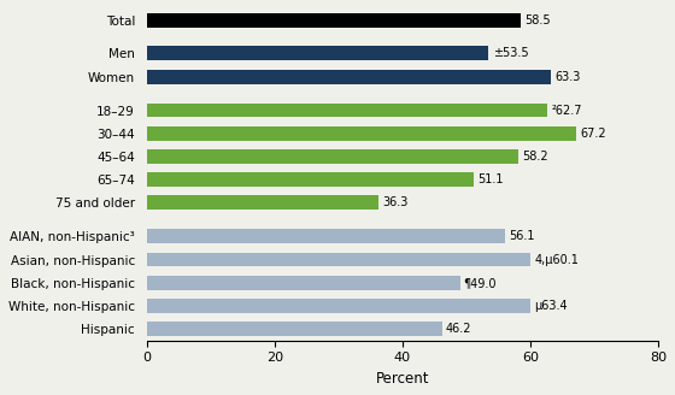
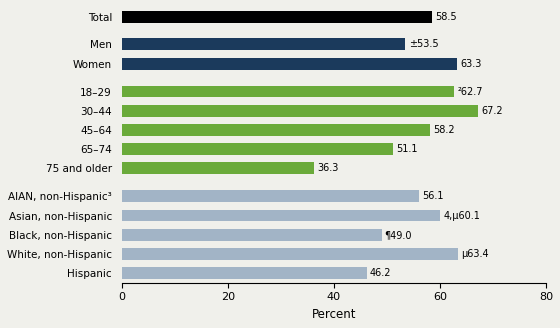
White, non-Hispanic: 60.0 -> 63.4
